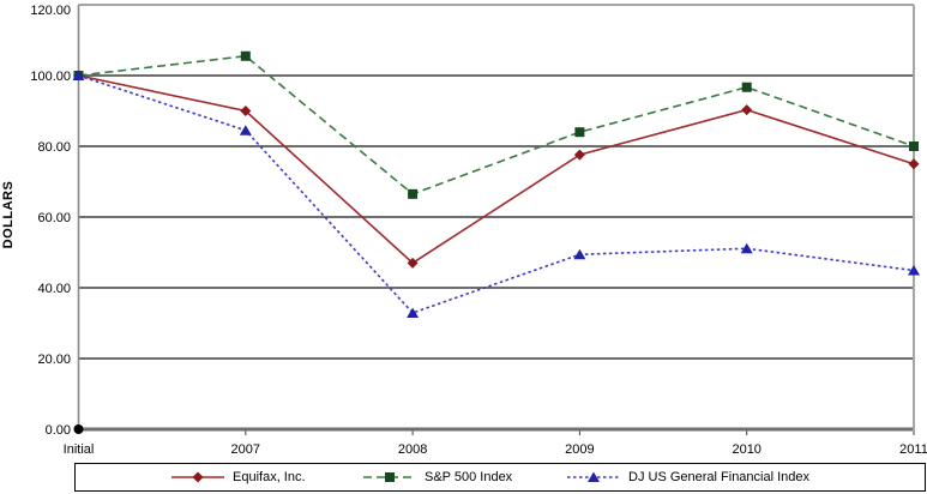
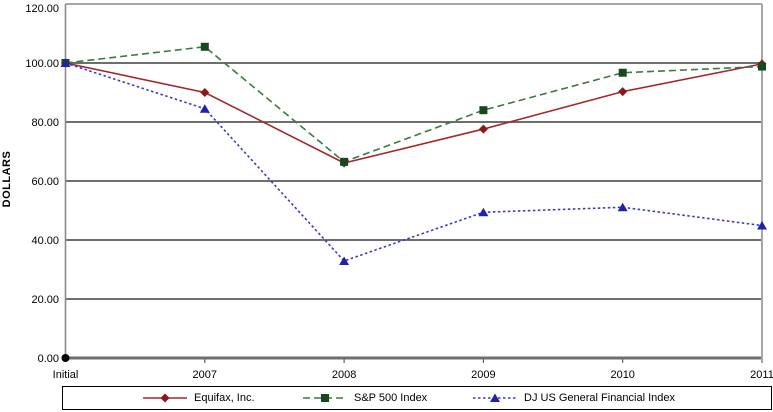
Equifax, Inc./2008: 47 -> 66
Equifax, Inc./2011: 75 -> 100
S&P 500 Index/2011: 80 -> 99
